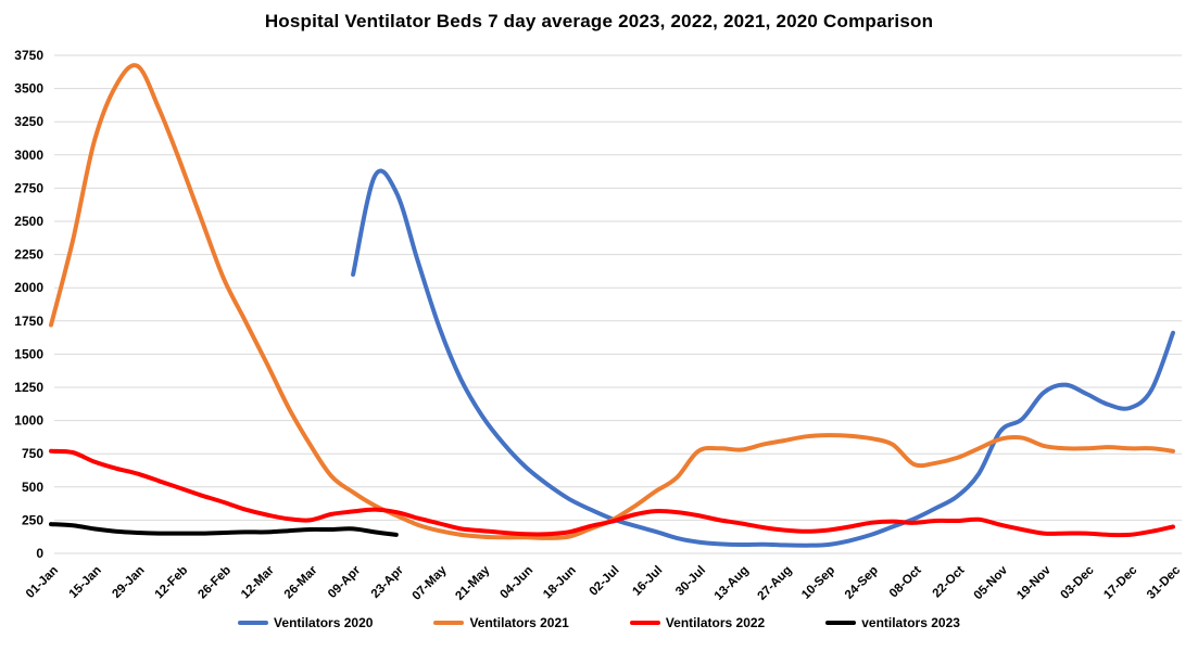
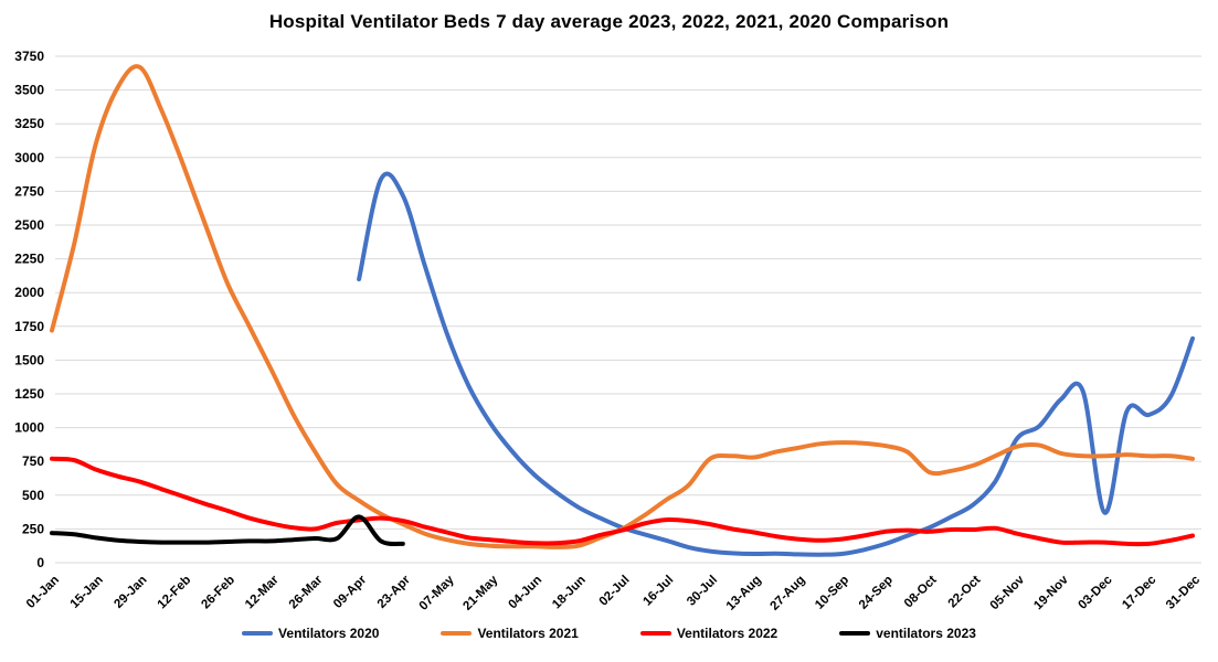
ventilators 2023/09-Apr: 180 -> 340
Ventilators 2020/03-Dec: 1200 -> 370
